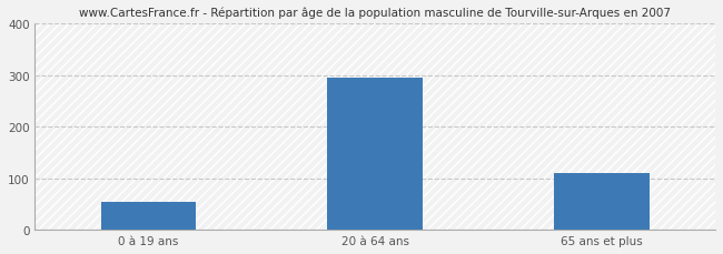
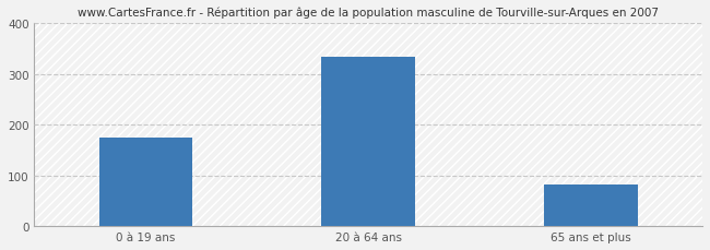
0 à 19 ans: 55 -> 175
20 à 64 ans: 295 -> 335
65 ans et plus: 110 -> 83
